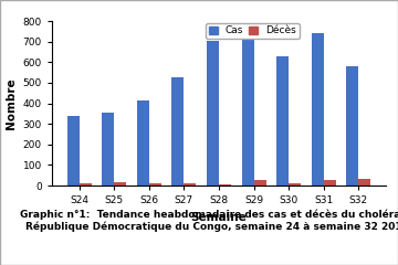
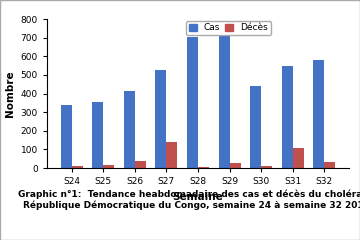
Décès/S26: 10 -> 40
Décès/S27: 10 -> 140
Cas/S30: 630 -> 440
Cas/S31: 740 -> 550
Décès/S31: 20 -> 110
